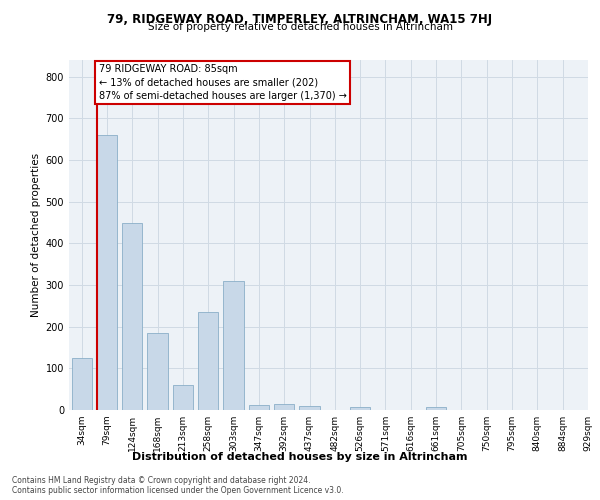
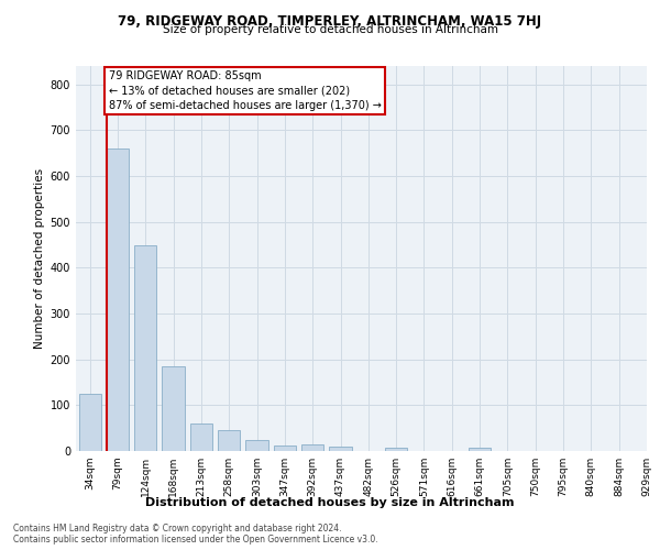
258sqm: 235 -> 45
303sqm: 310 -> 25
